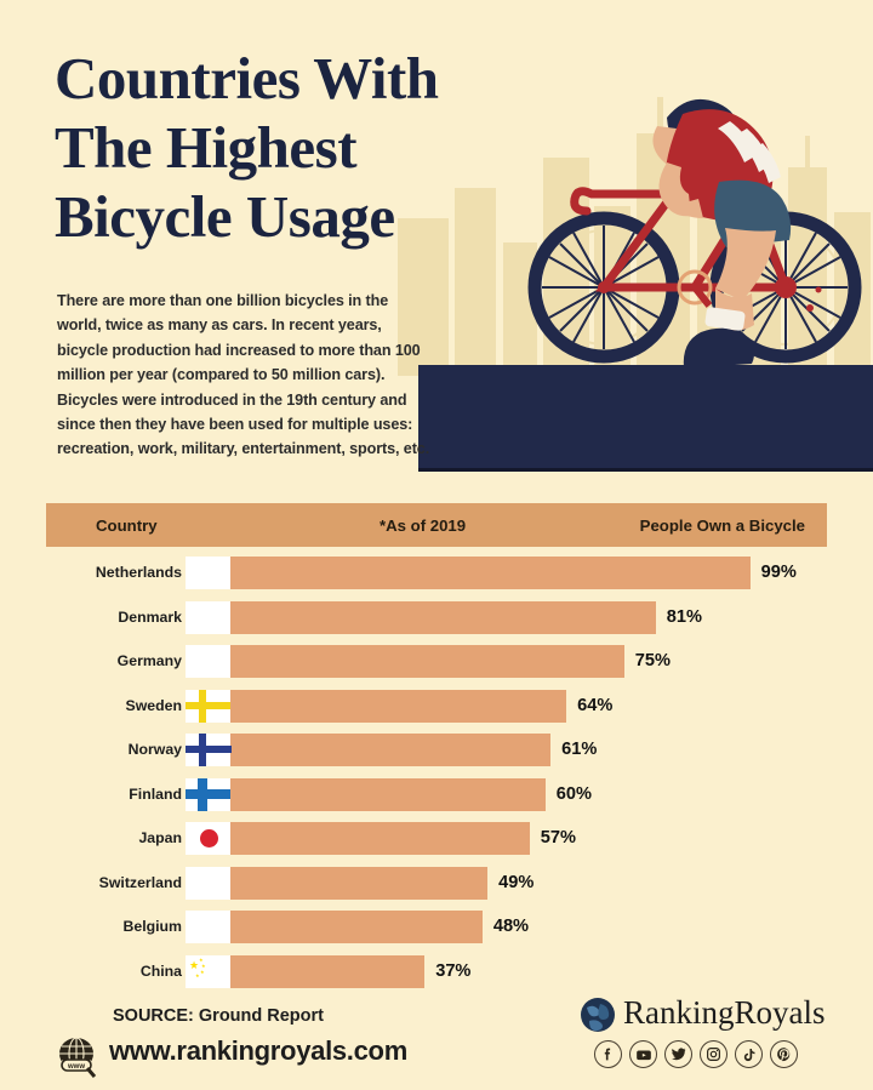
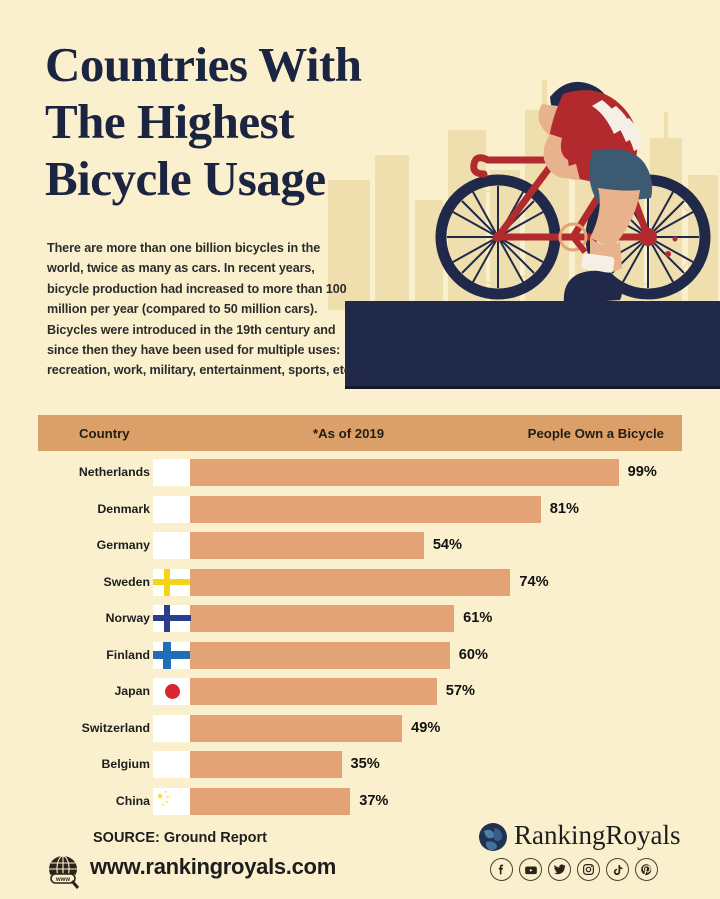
Germany: 75% -> 54%
Sweden: 64% -> 74%
Belgium: 48% -> 35%
